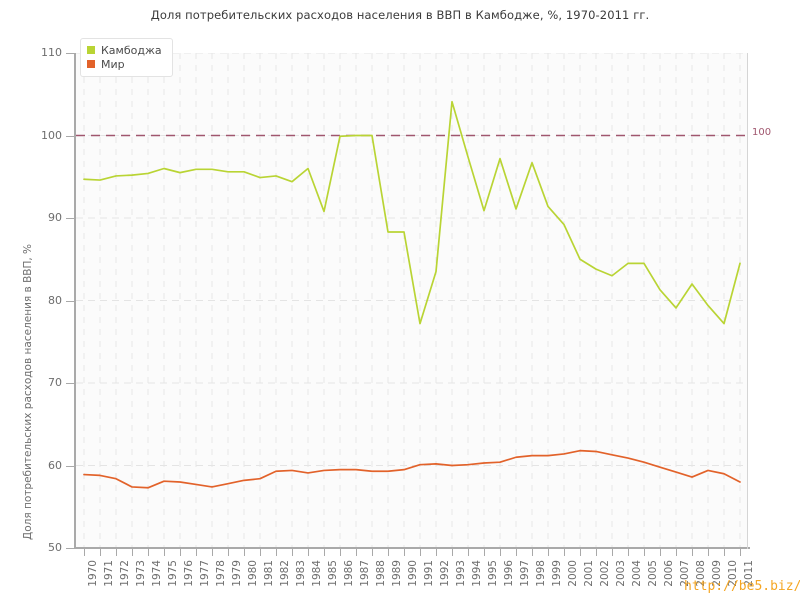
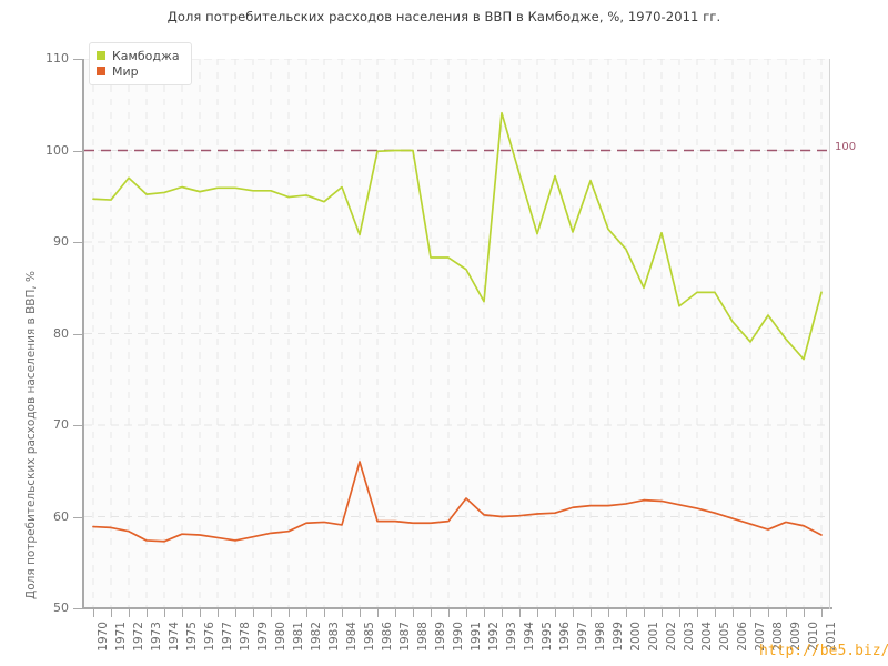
Камбоджа/1972: 95 -> 97
Мир/1985: 59 -> 66
Камбоджа/1991: 77 -> 87
Мир/1991: 60 -> 62
Камбоджа/2002: 84 -> 91
